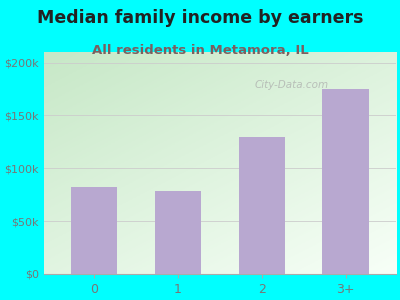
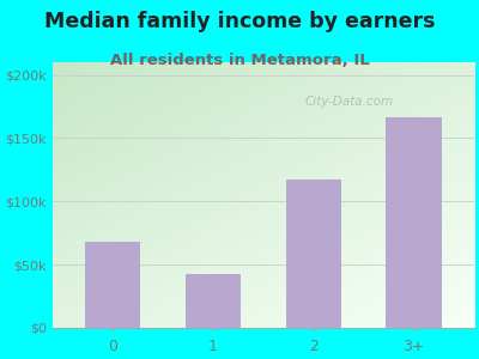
0: $82k -> $68k
1: $78k -> $42k
2: $130k -> $117k
3+: $175k -> $167k
